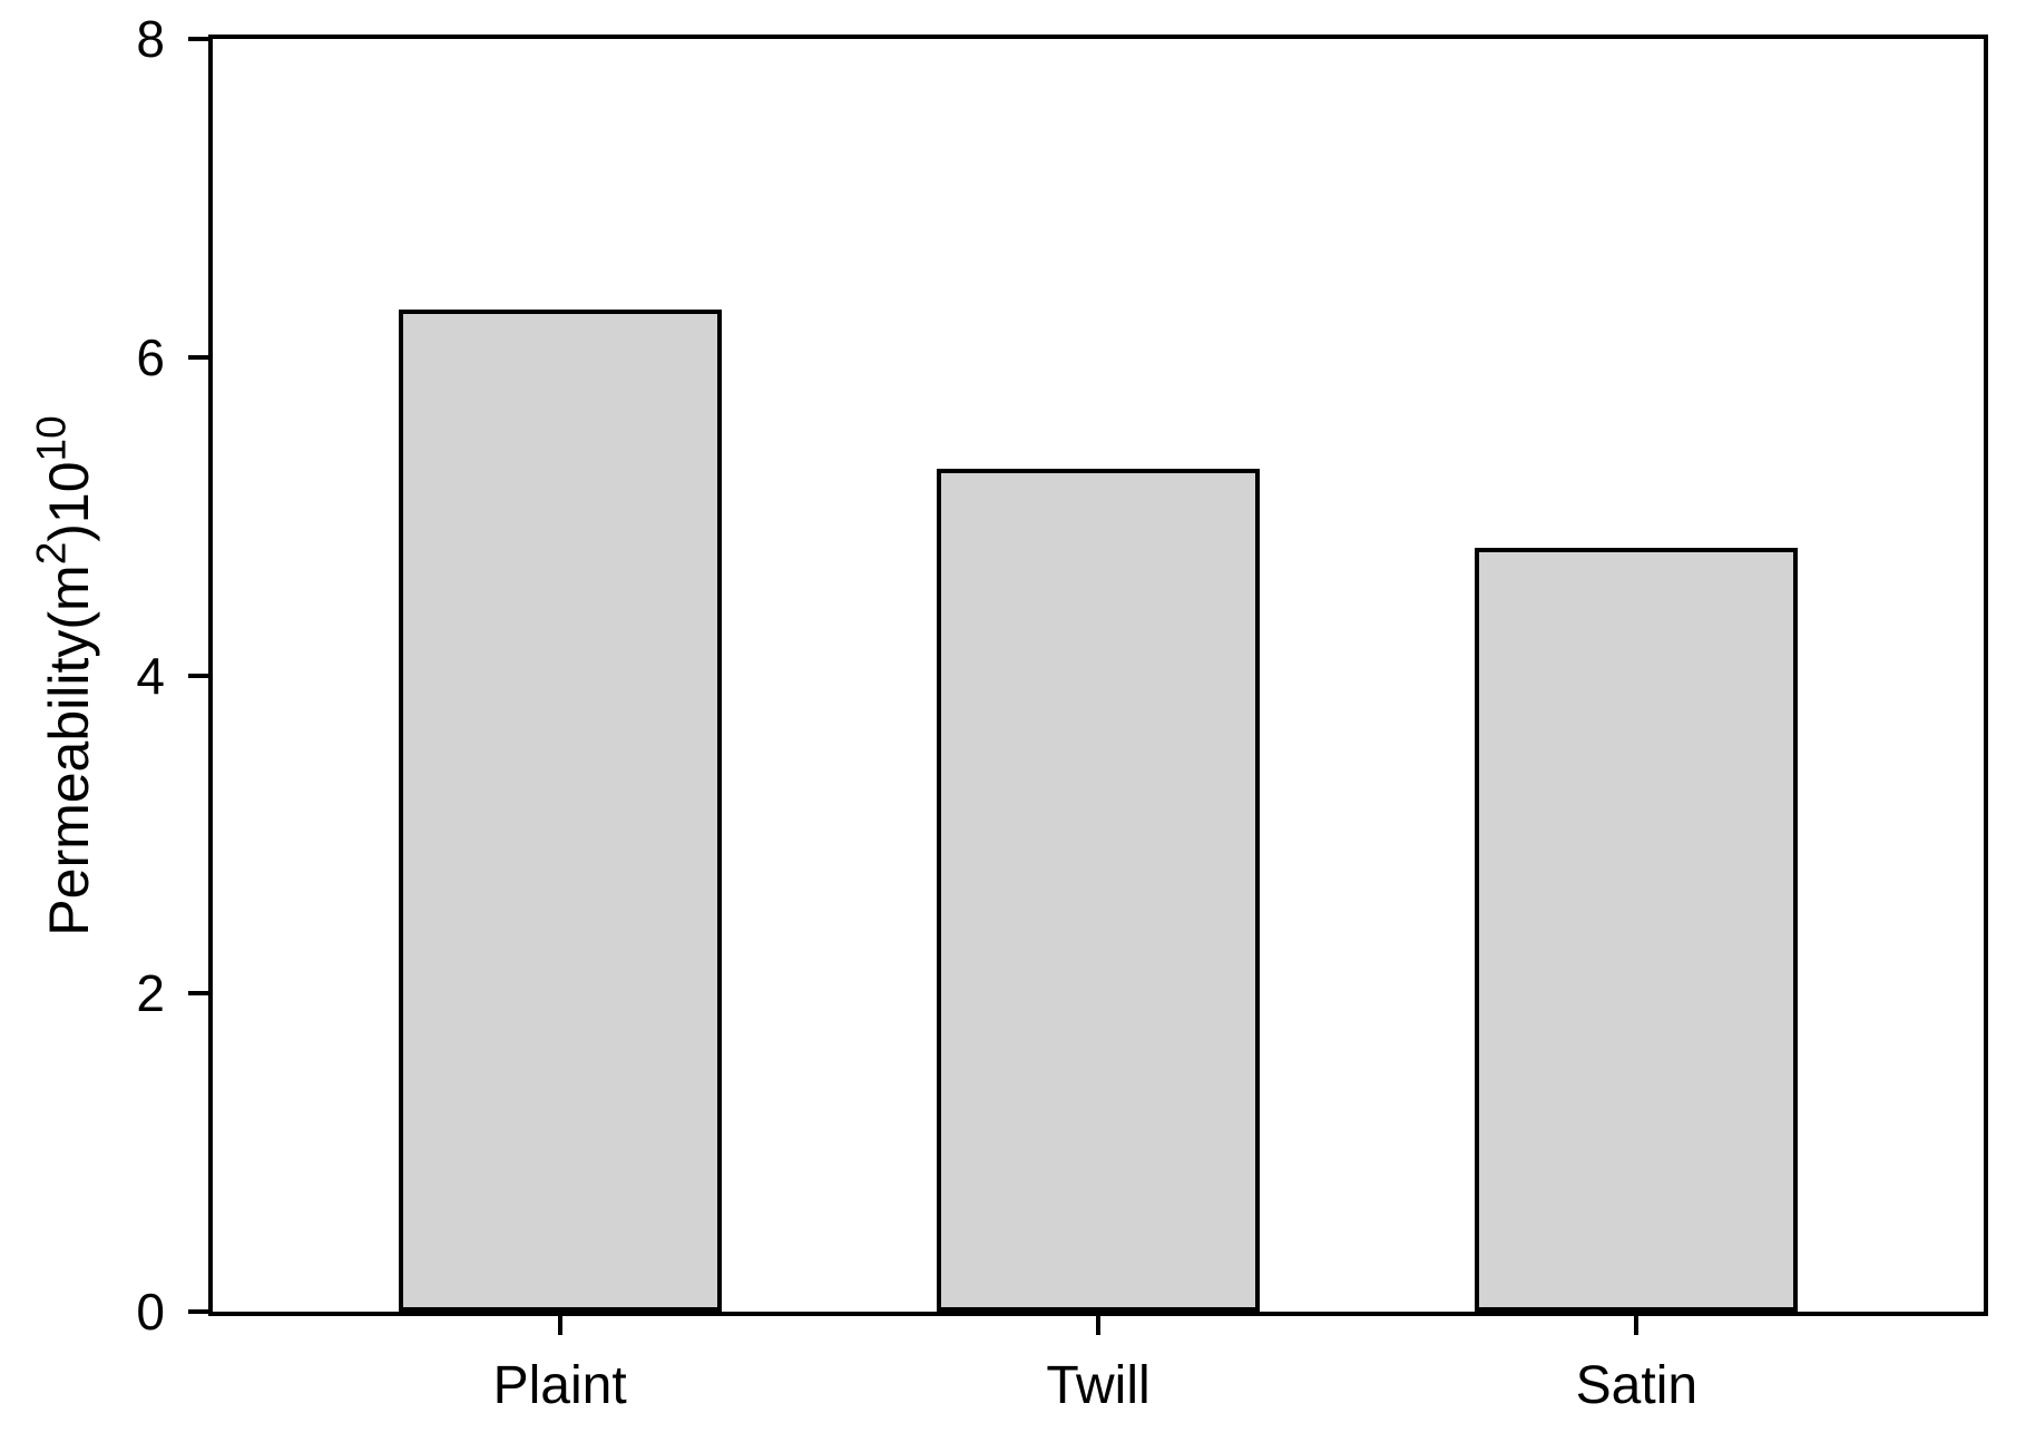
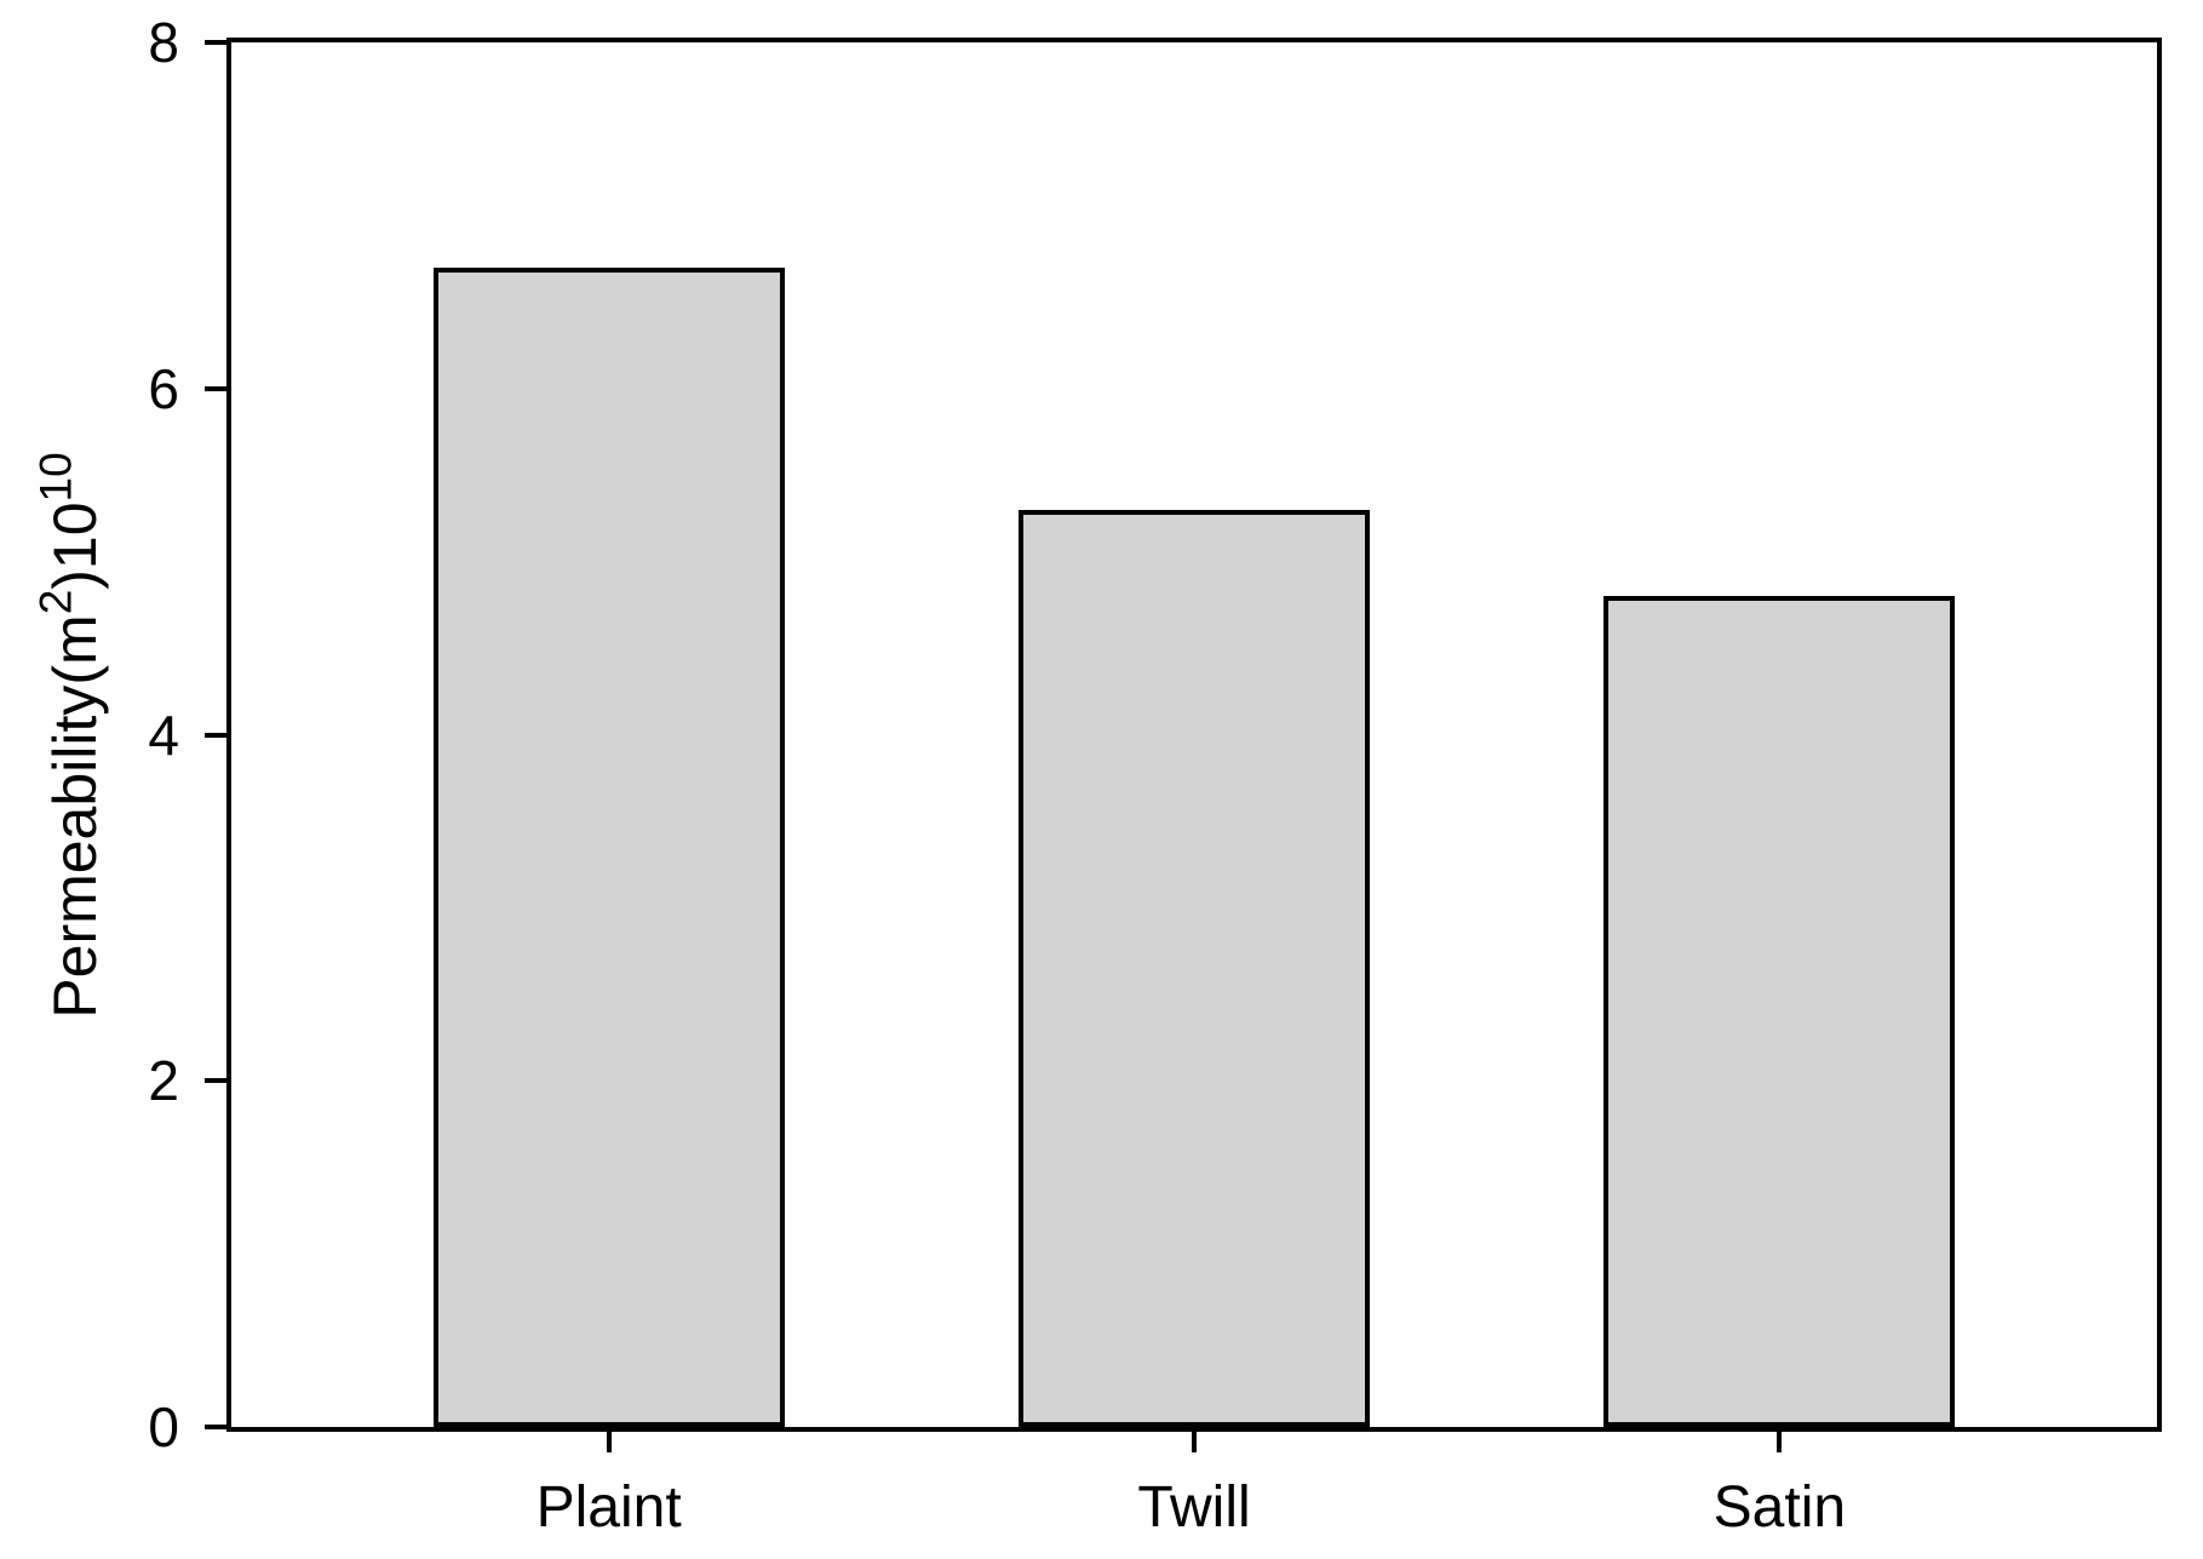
Plaint: 6.3 -> 6.7
